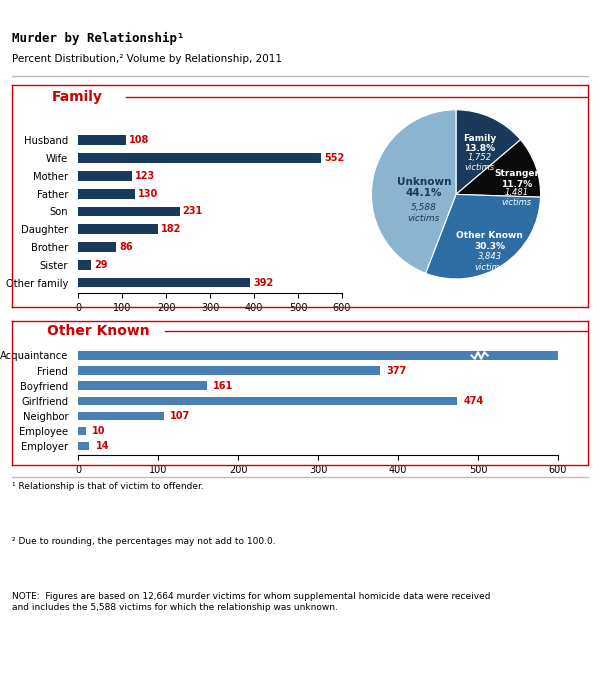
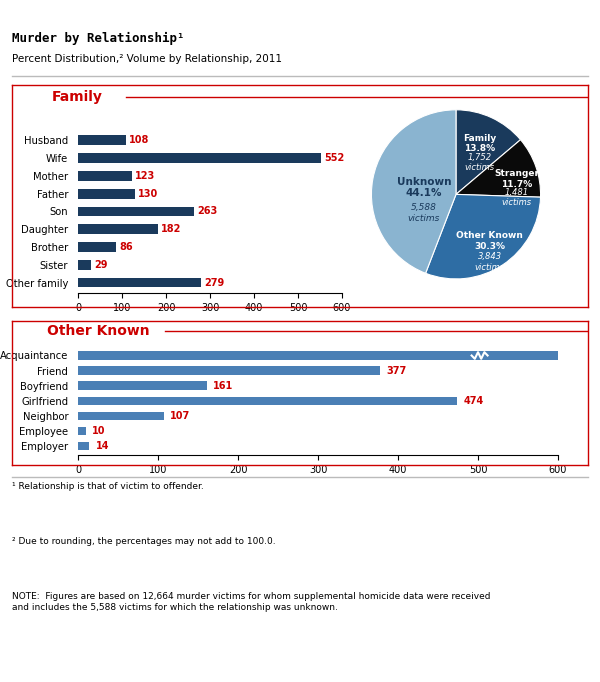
Son: 231 -> 263
Other family: 392 -> 279
